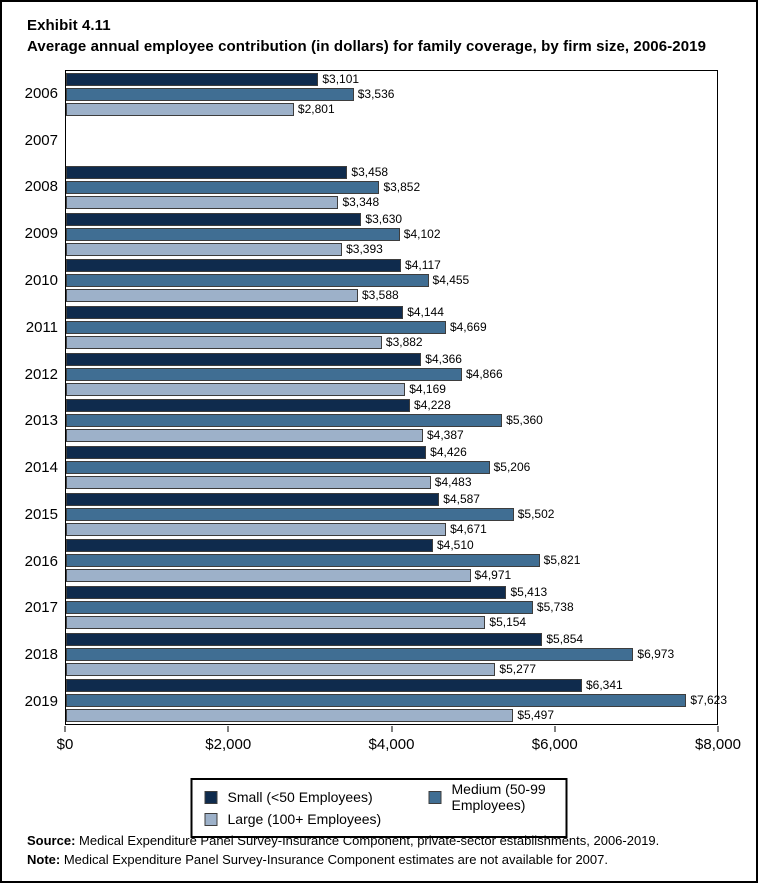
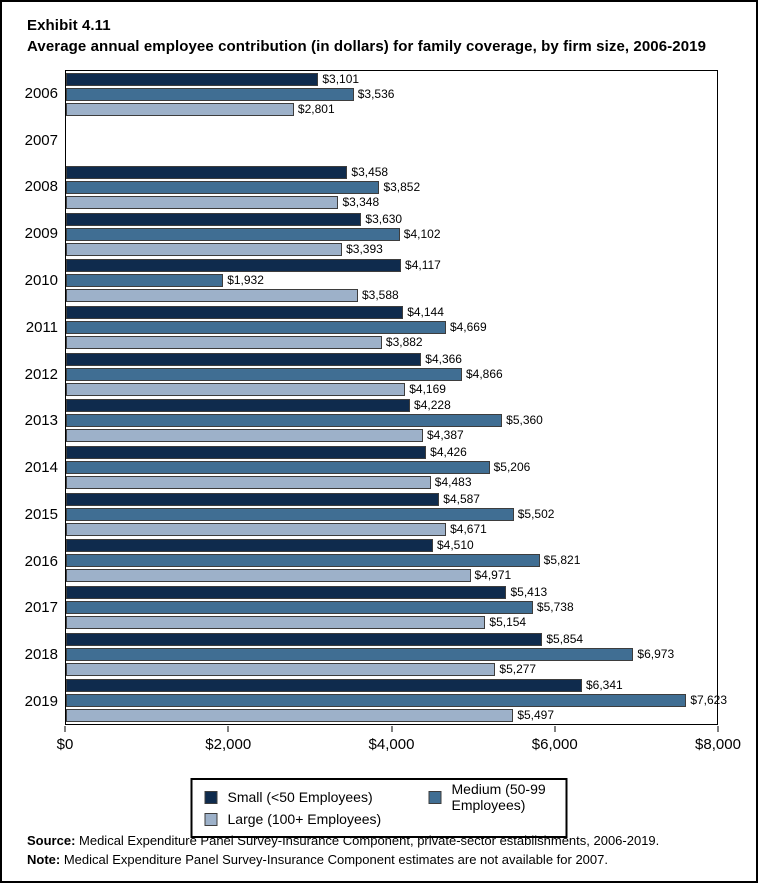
Medium (50-99 Employees)/2010: $4,455 -> $1,932
